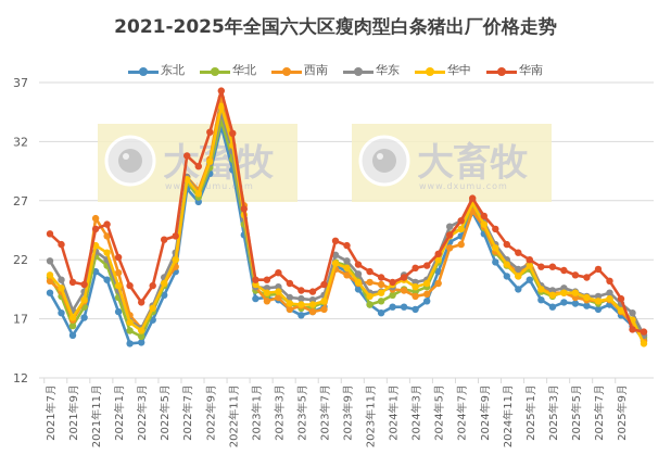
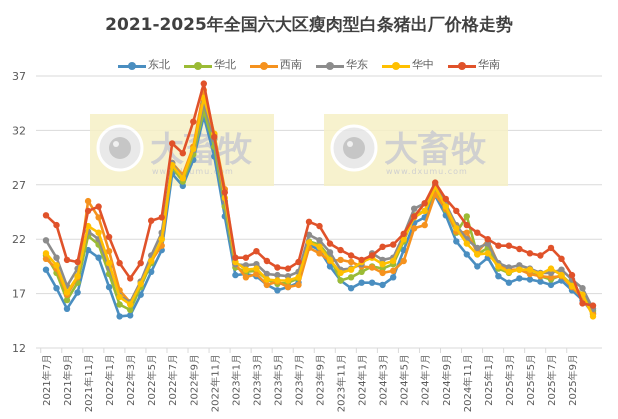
华南/2022年11月: 32.7 -> 31.4
华北/2024年11月: 21.5 -> 24.1
西南/2024年11月: 21.8 -> 22.6
华中/2025年1月: 21.5 -> 20.7
华中/2025年7月: 18.5 -> 19.3
